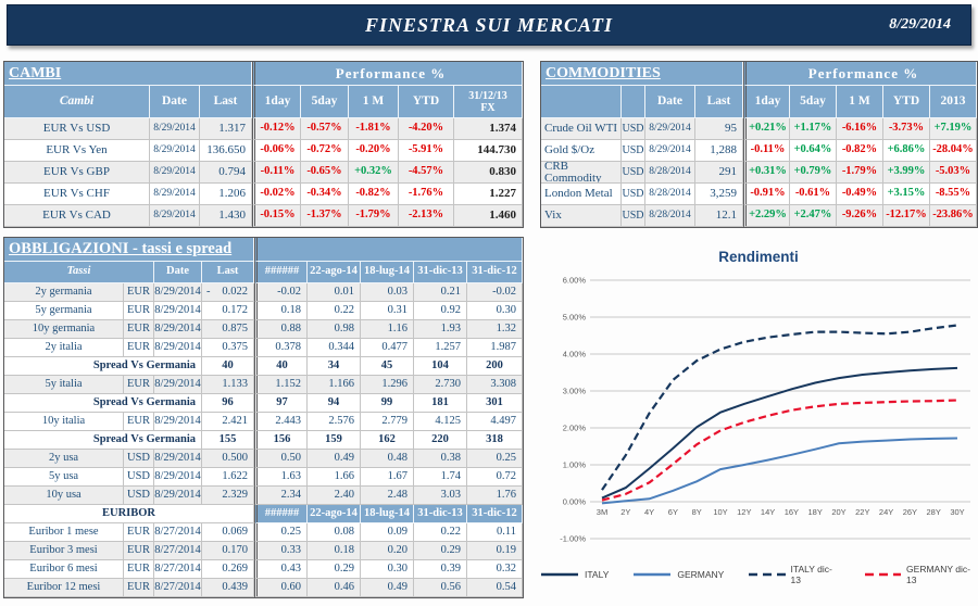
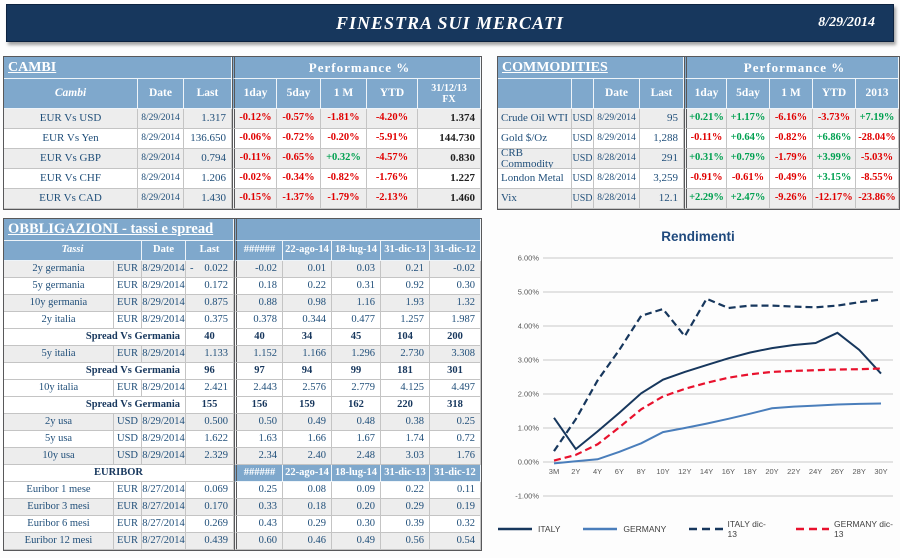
ITALY/3M: 0.1% -> 1.3%
ITALY dic-13/8Y: 3.8% -> 4.3%
ITALY dic-13/10Y: 4.1% -> 4.5%
ITALY dic-13/12Y: 4.3% -> 3.7%
ITALY dic-13/14Y: 4.5% -> 4.8%
ITALY/26Y: 3.5% -> 3.8%
ITALY/28Y: 3.6% -> 3.3%
ITALY/30Y: 3.6% -> 2.6%
